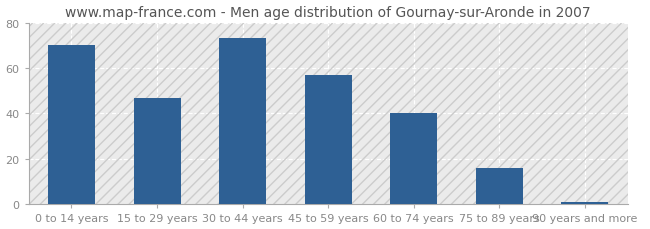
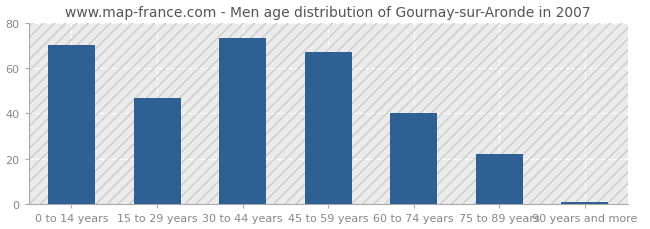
45 to 59 years: 57 -> 67
75 to 89 years: 16 -> 22
